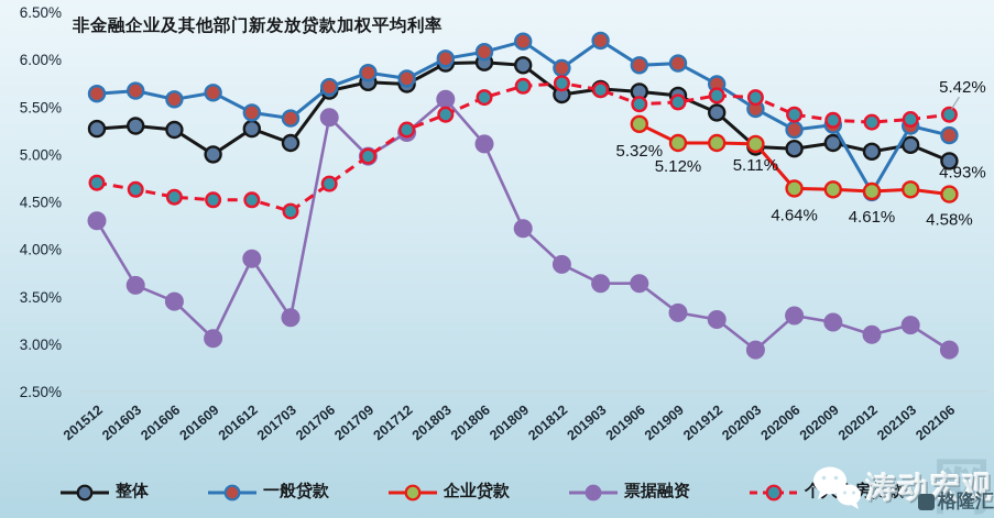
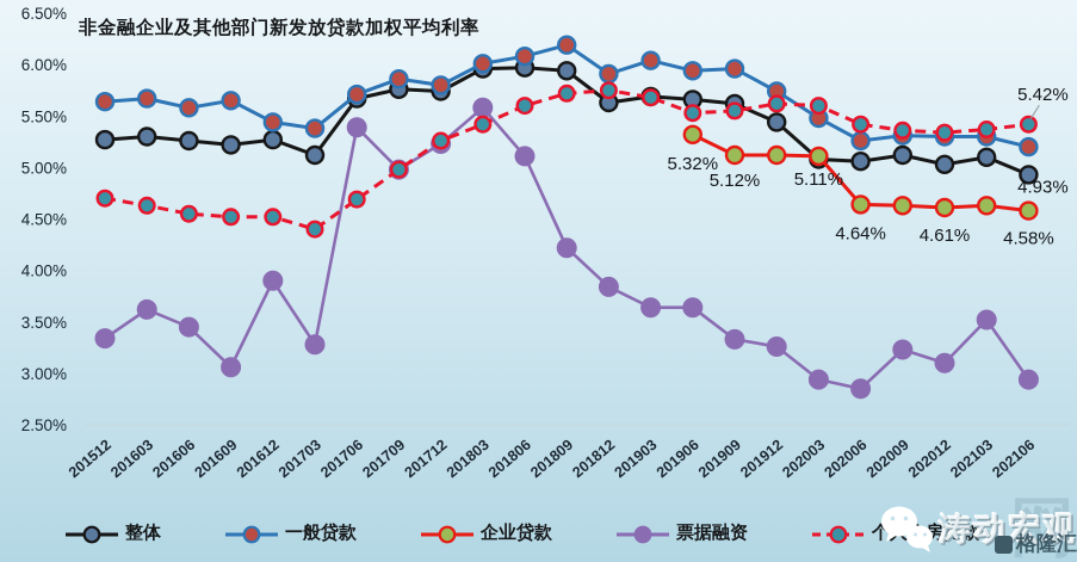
票据融资/201512: 4.3% -> 3.3%
整体/201609: 5.0% -> 5.2%
一般贷款/201903: 6.2% -> 6.0%
票据融资/202006: 3.3% -> 2.9%
一般贷款/202012: 4.6% -> 5.3%
票据融资/202103: 3.2% -> 3.5%
